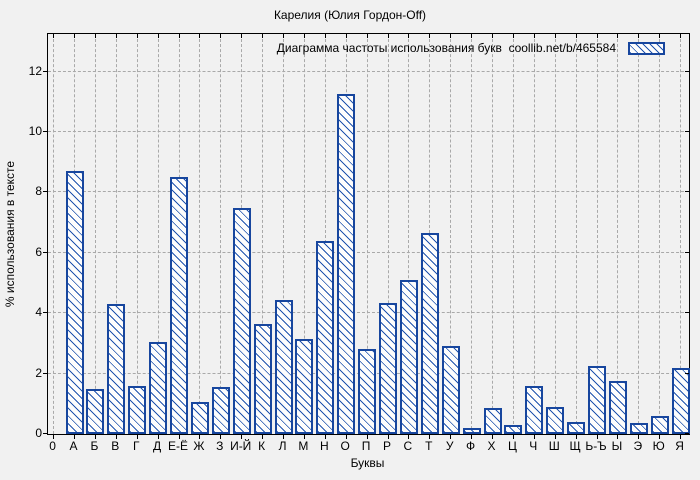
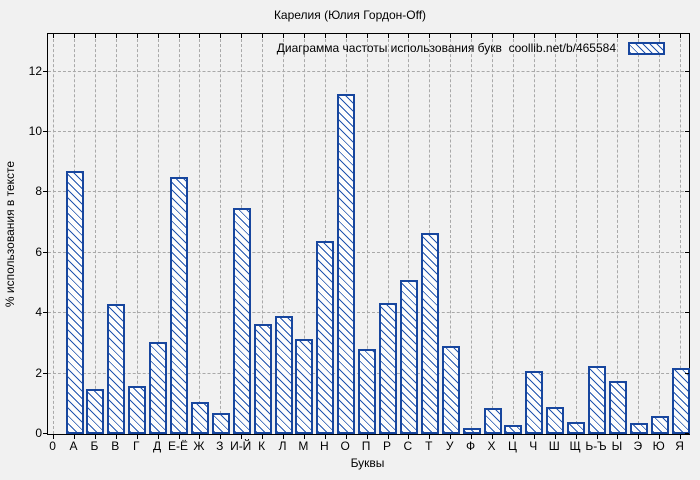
З: 1.6 -> 0.7
Л: 4.5 -> 3.9
Ч: 1.6 -> 2.1
